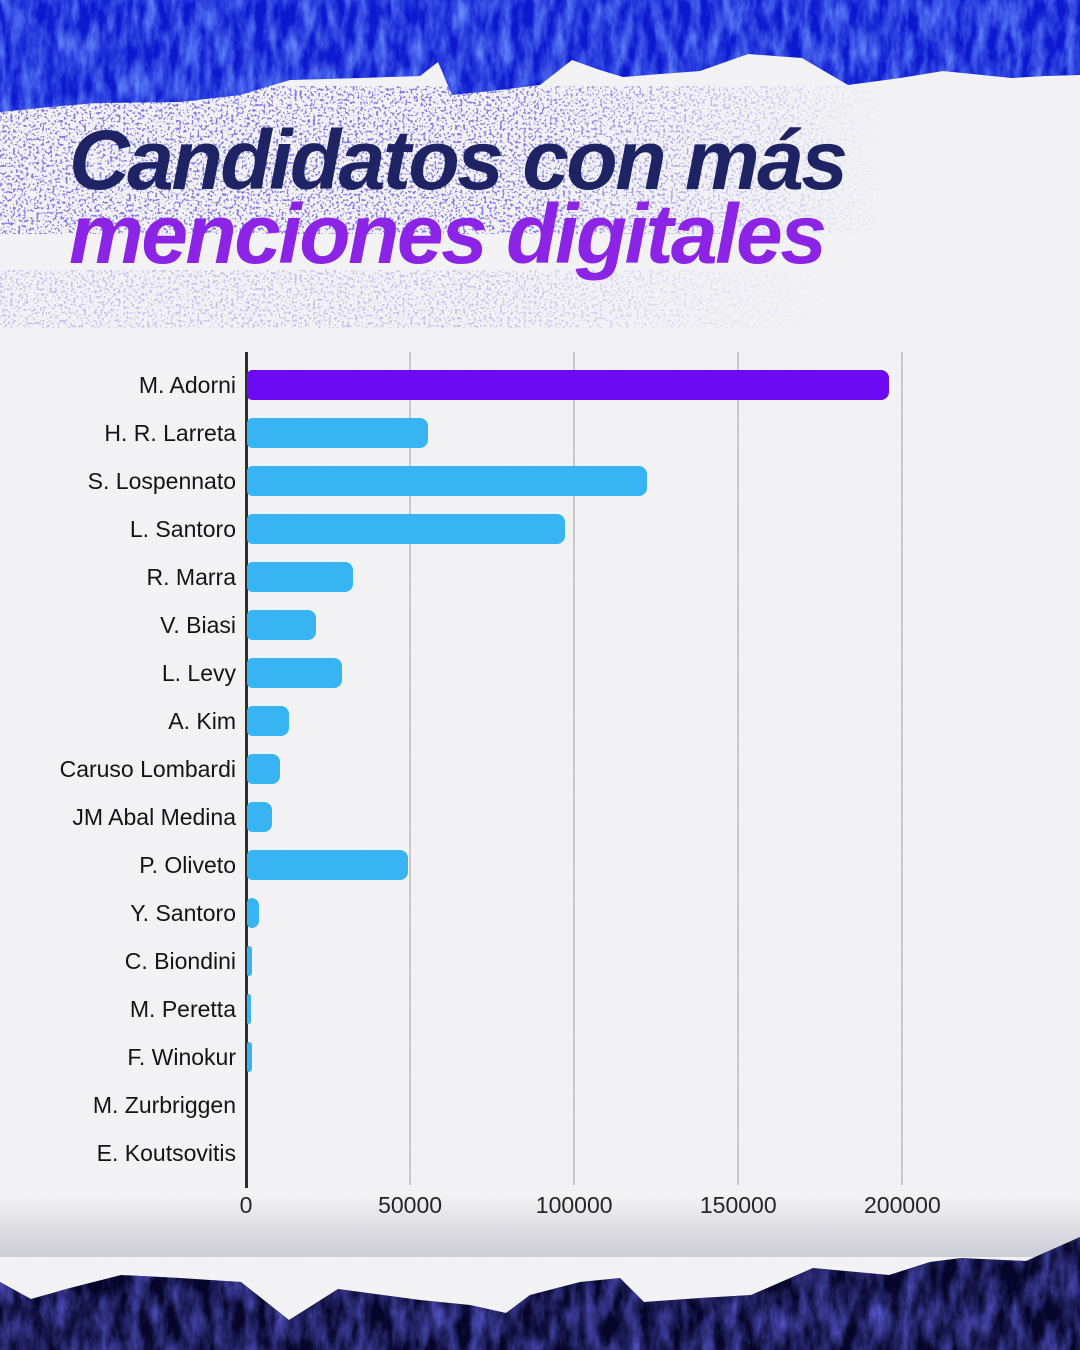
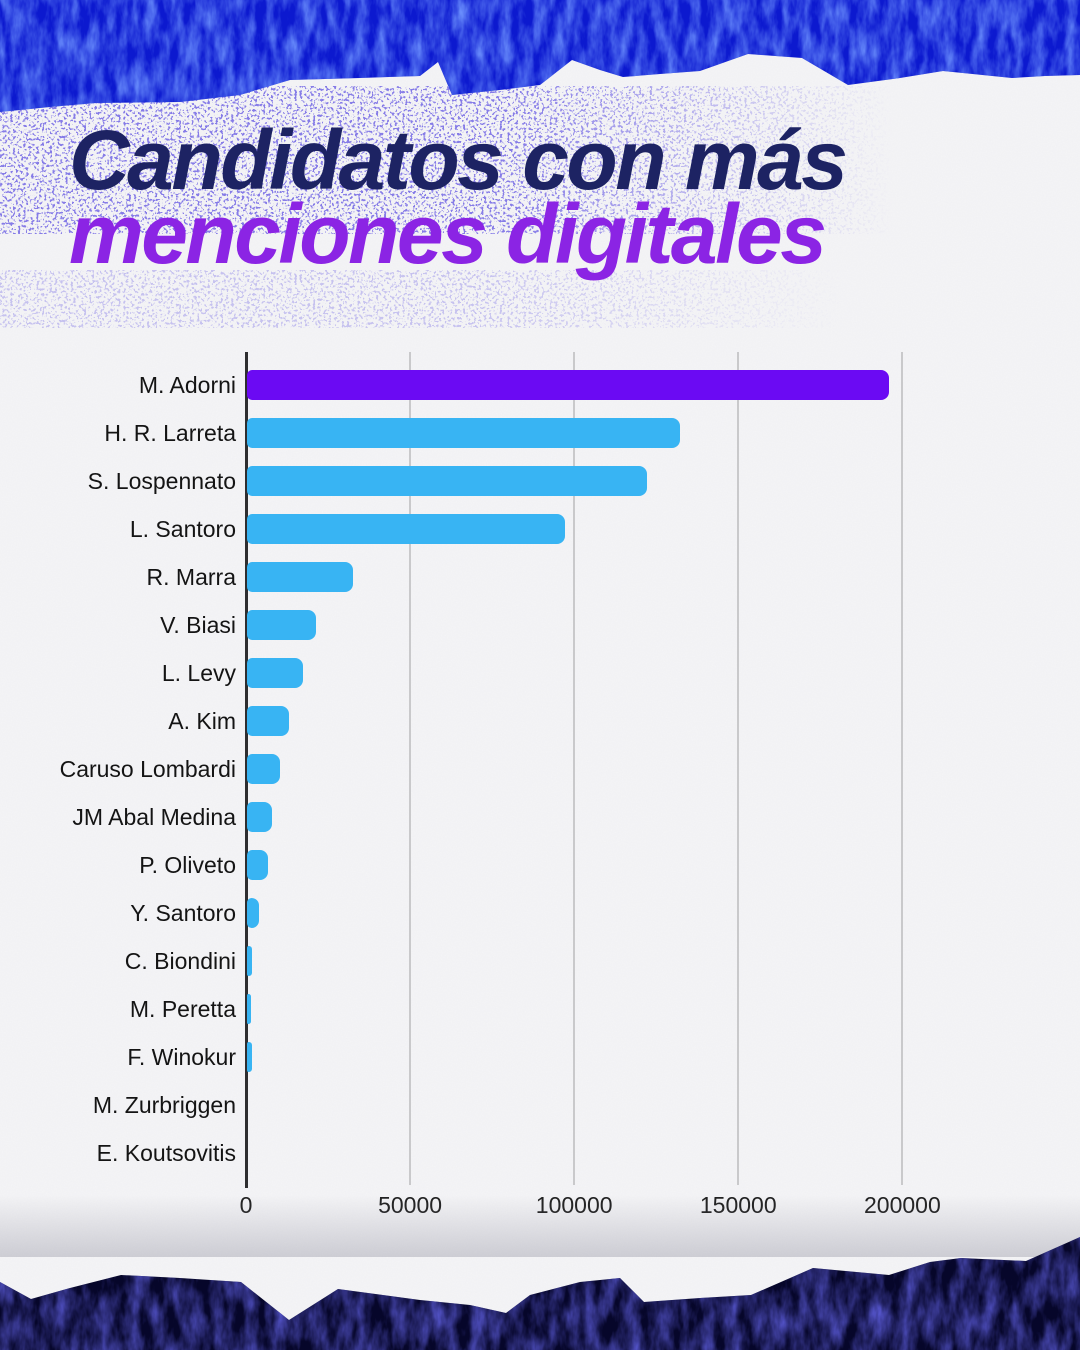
H. R. Larreta: 55000 -> 132000
L. Levy: 29000 -> 17000
P. Oliveto: 49000 -> 6000
